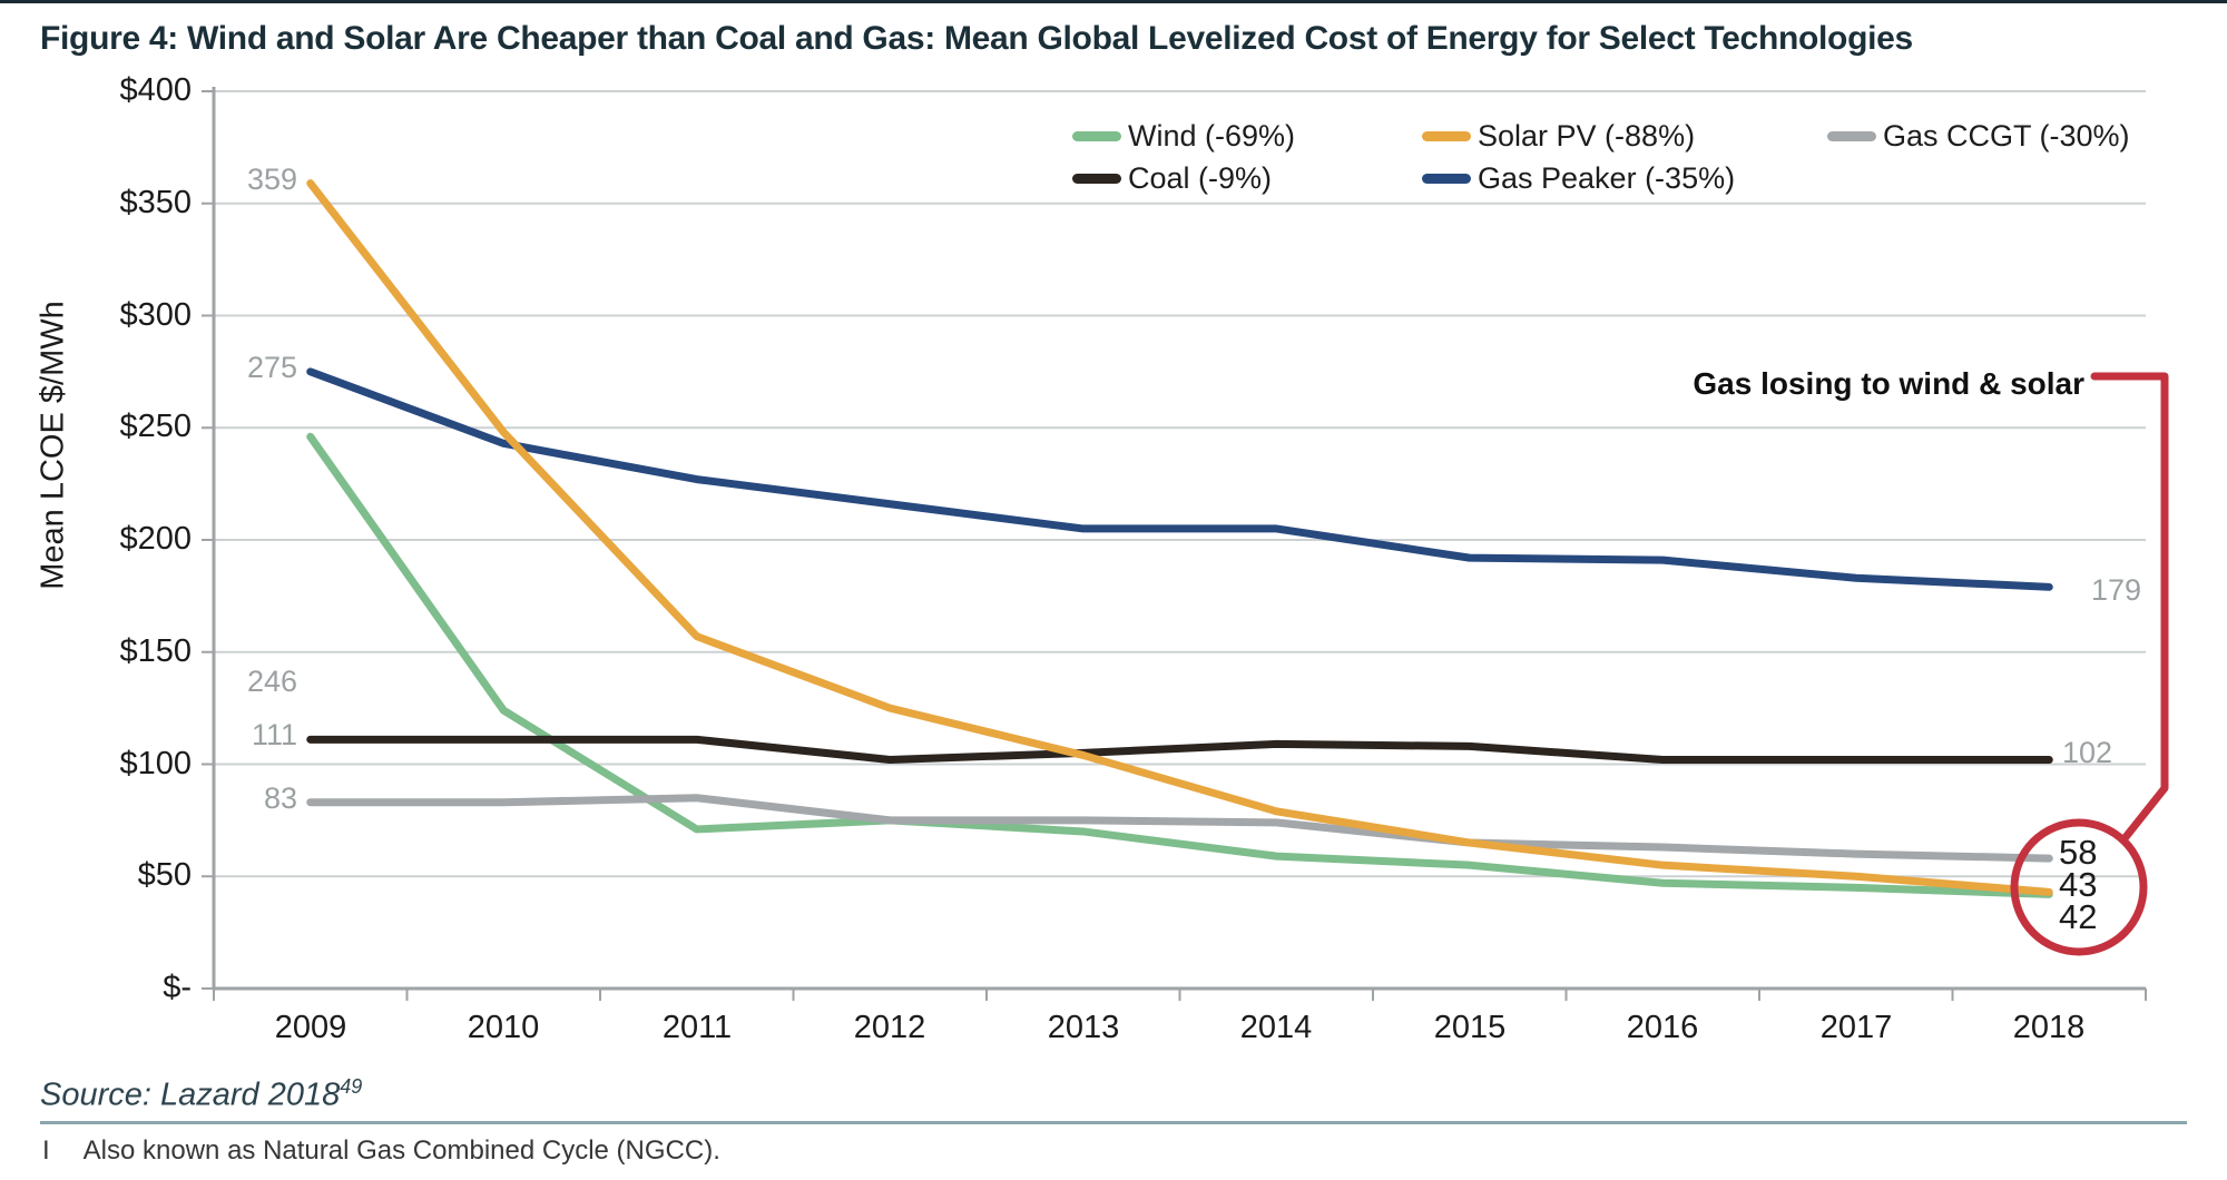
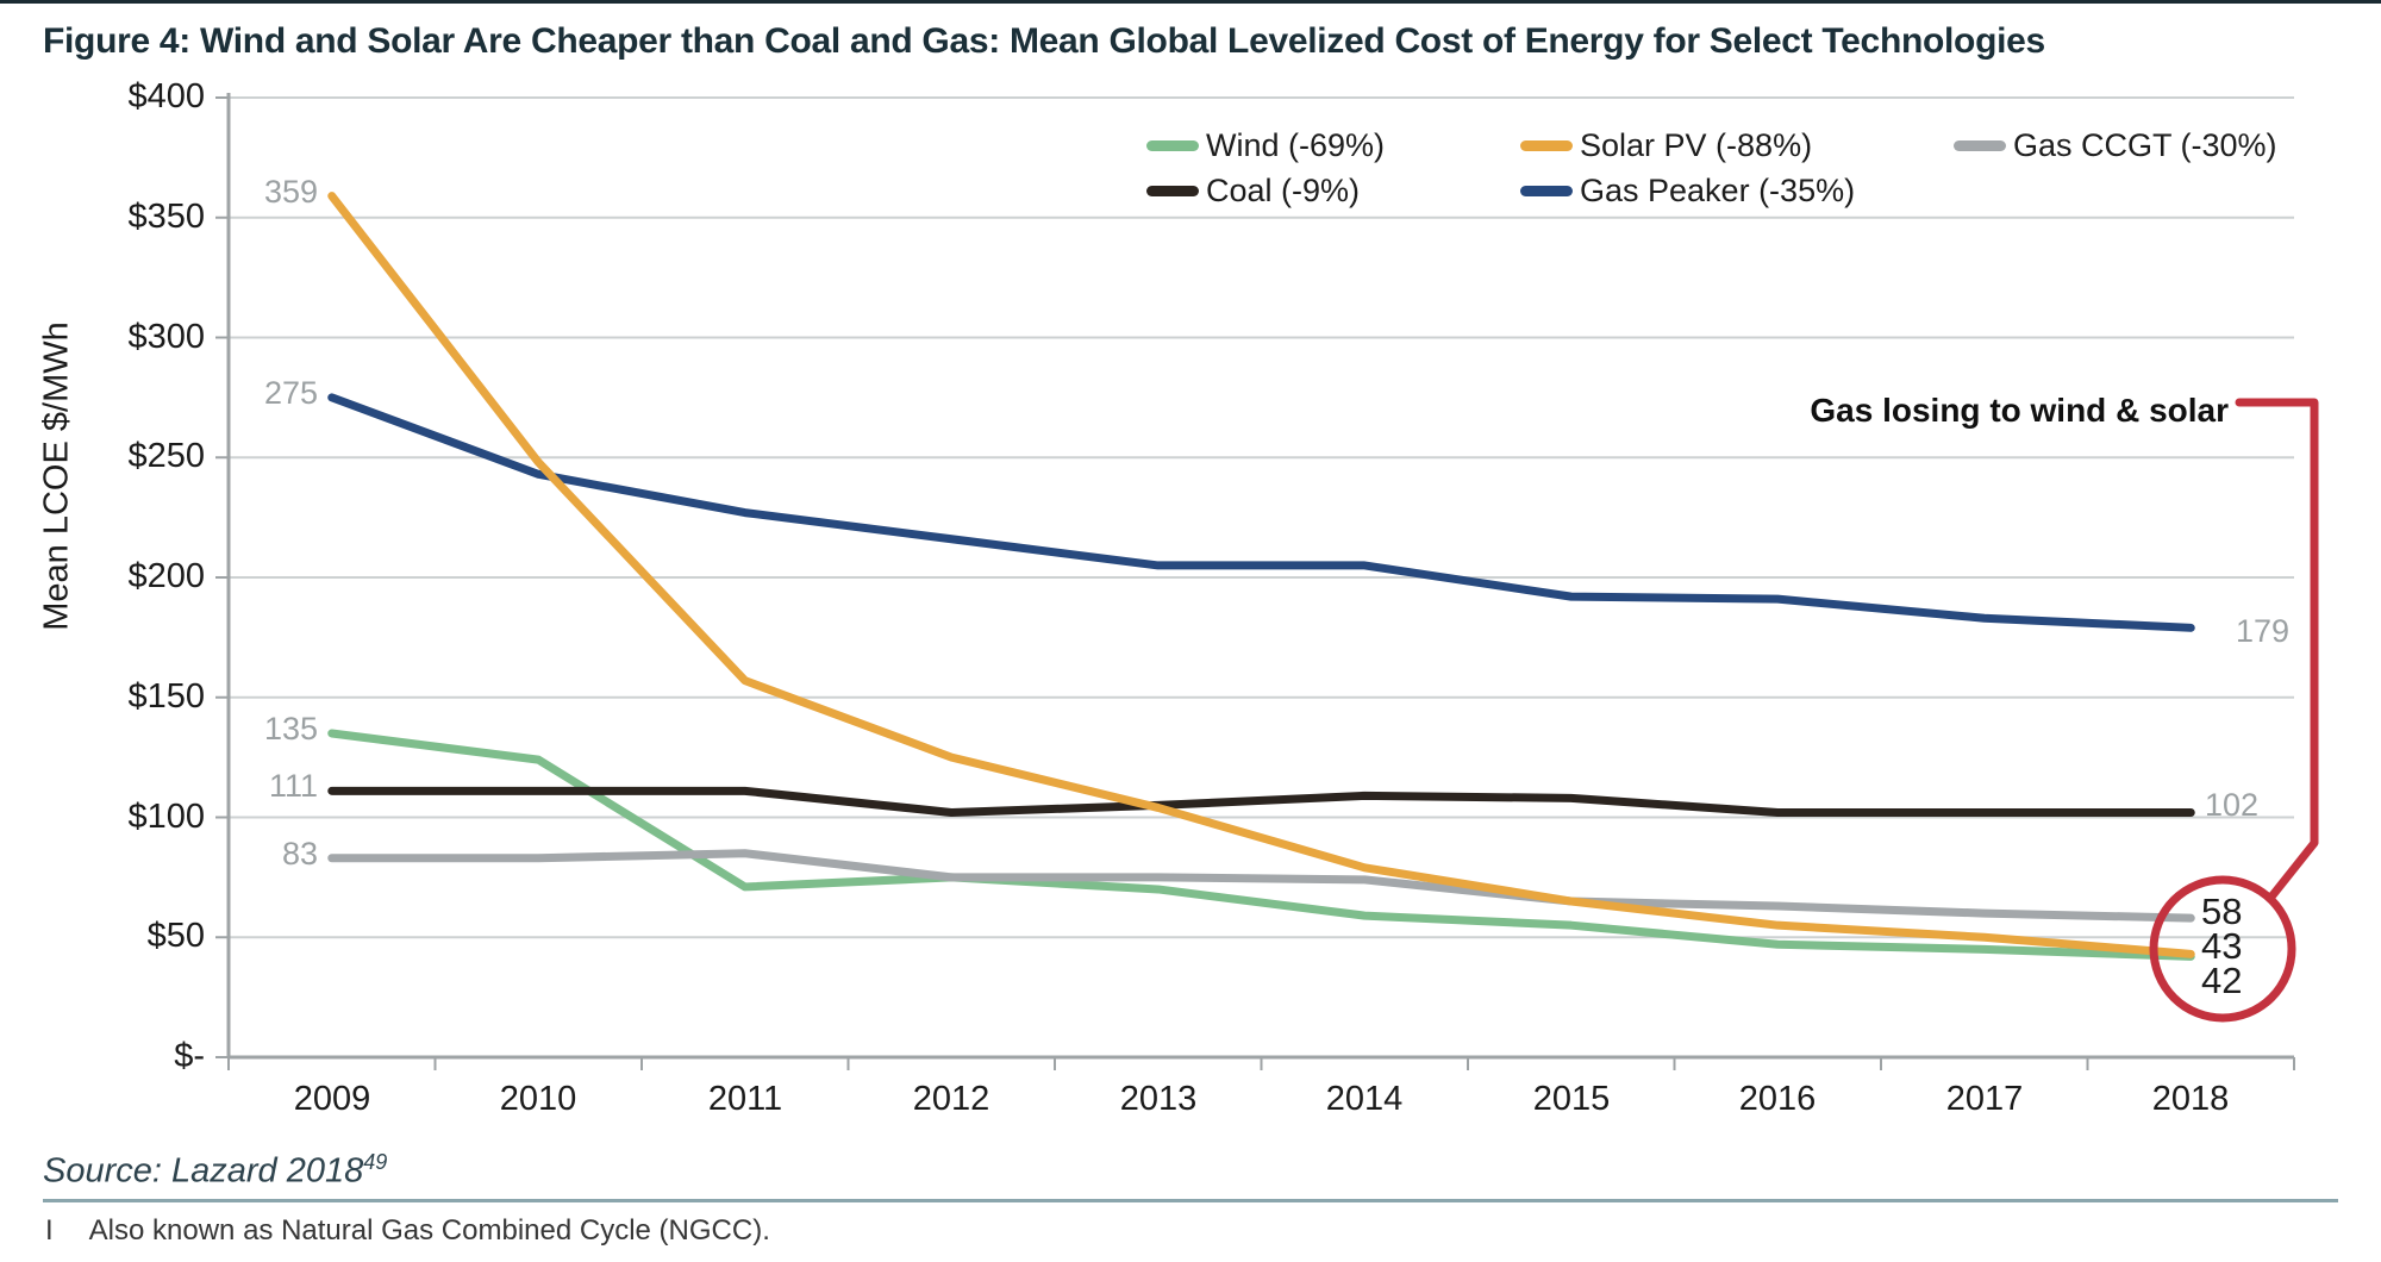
Wind (-69%)/2009: 246 -> 135
